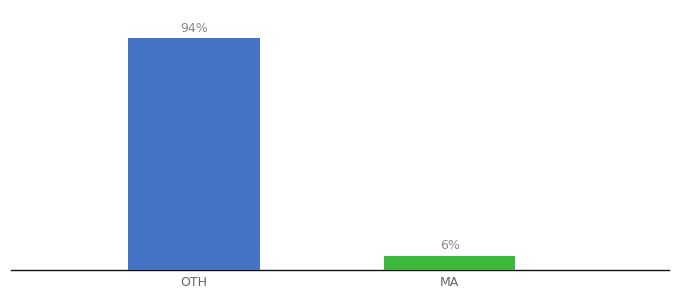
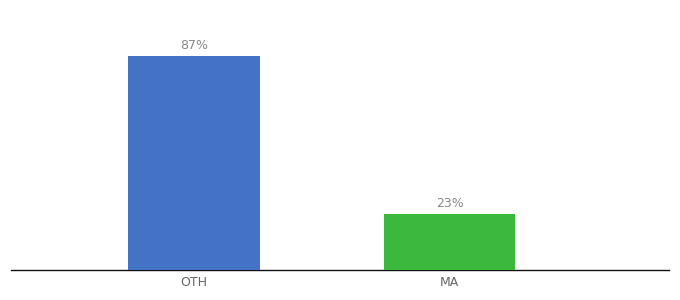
OTH: 94% -> 87%
MA: 6% -> 23%
